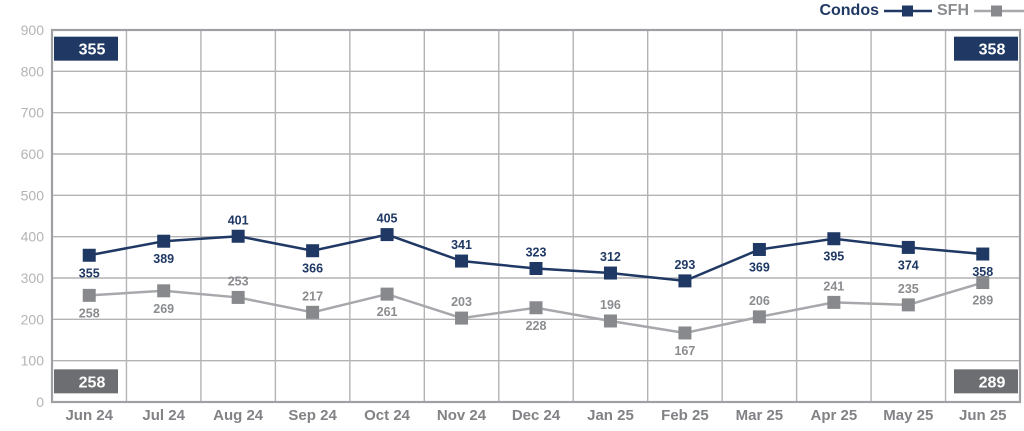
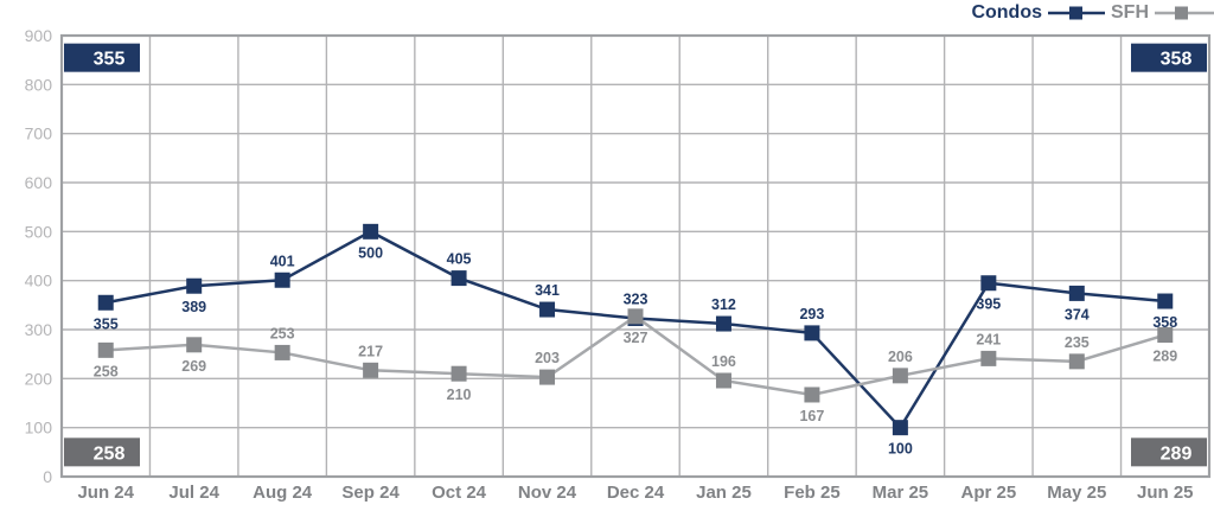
Condos/Sep 24: 366 -> 500
SFH/Oct 24: 261 -> 210
SFH/Dec 24: 228 -> 327
Condos/Mar 25: 369 -> 100
